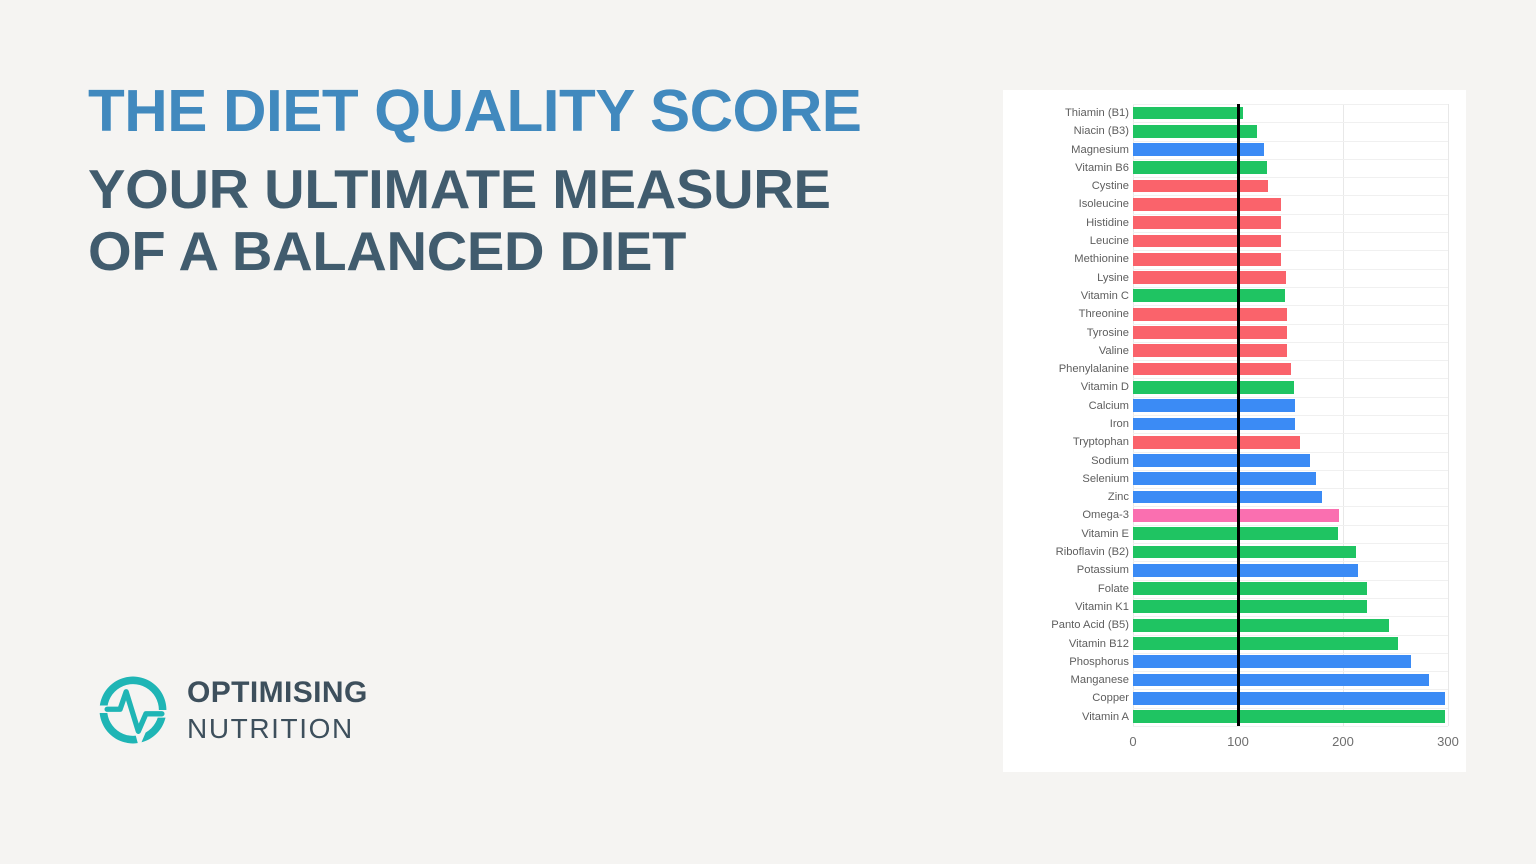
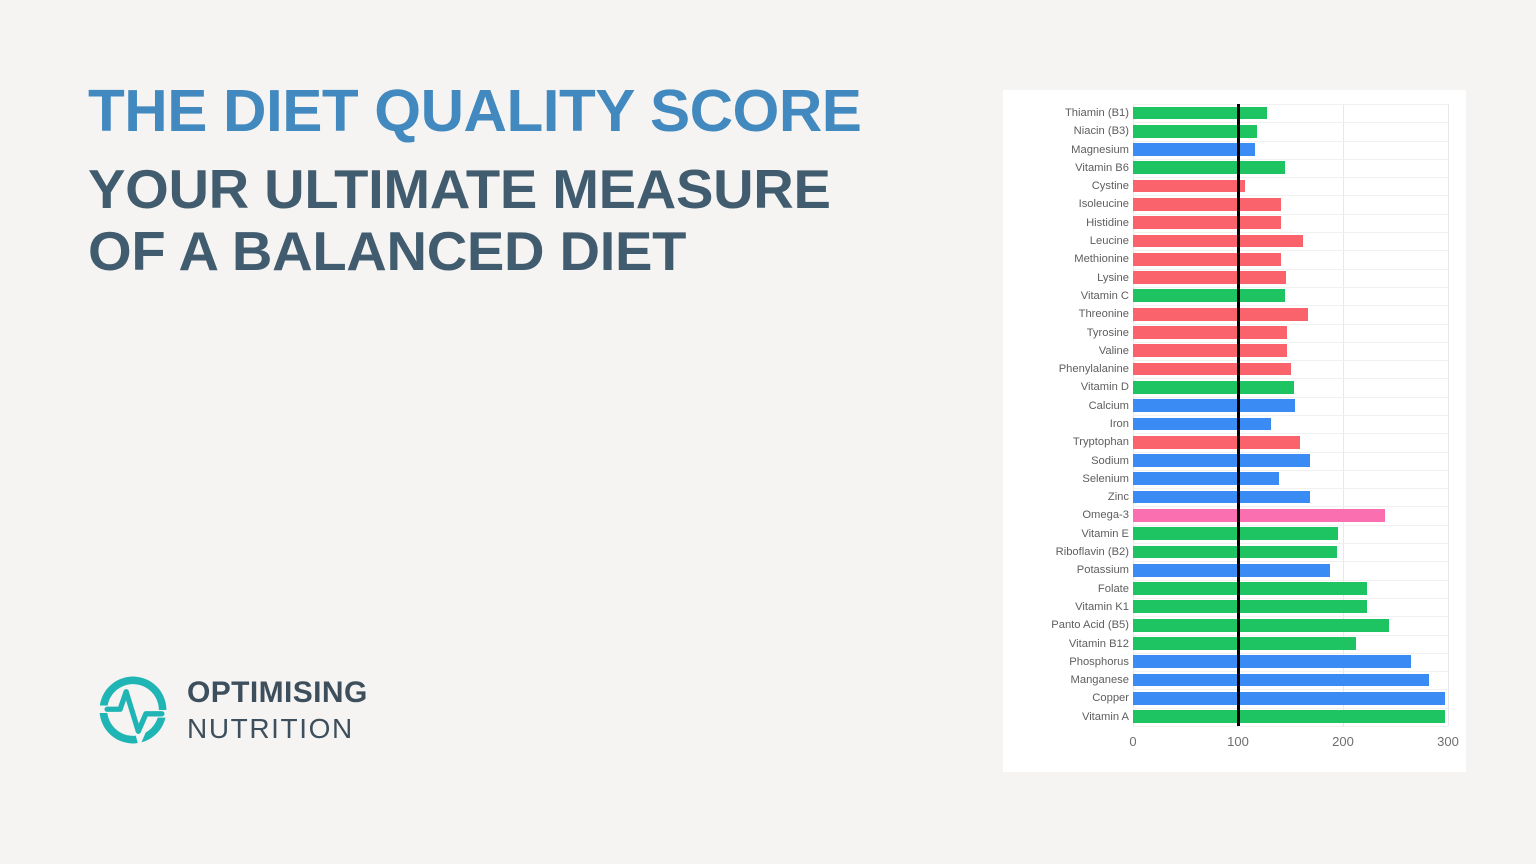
Thiamin (B1): 105 -> 128
Magnesium: 125 -> 116
Vitamin B6: 128 -> 145
Cystine: 129 -> 107
Leucine: 141 -> 162
Threonine: 147 -> 167
Iron: 154 -> 131
Selenium: 174 -> 139
Zinc: 180 -> 169
Omega-3: 196 -> 240
Riboflavin (B2): 212 -> 194
Potassium: 214 -> 188
Vitamin B12: 252 -> 212
